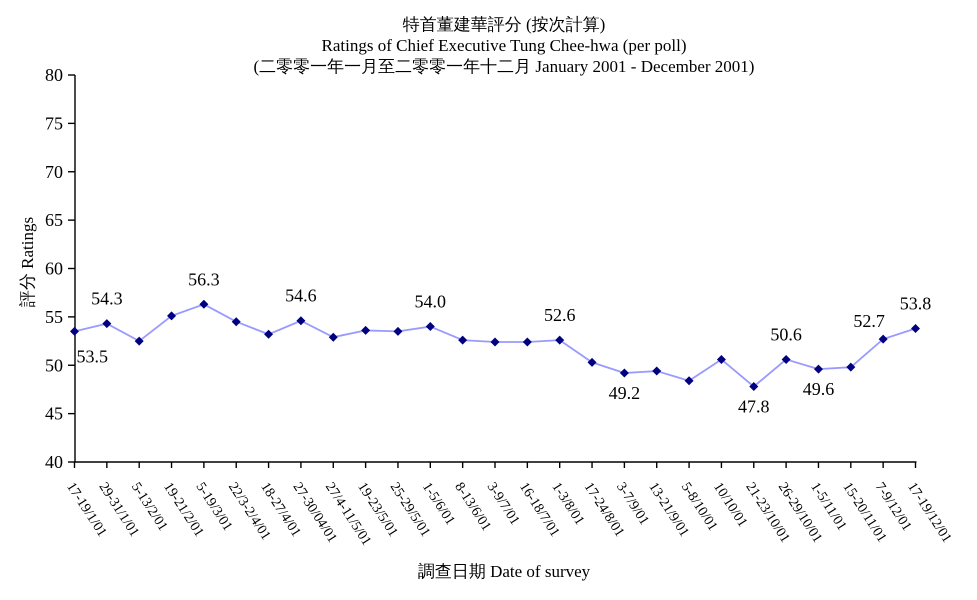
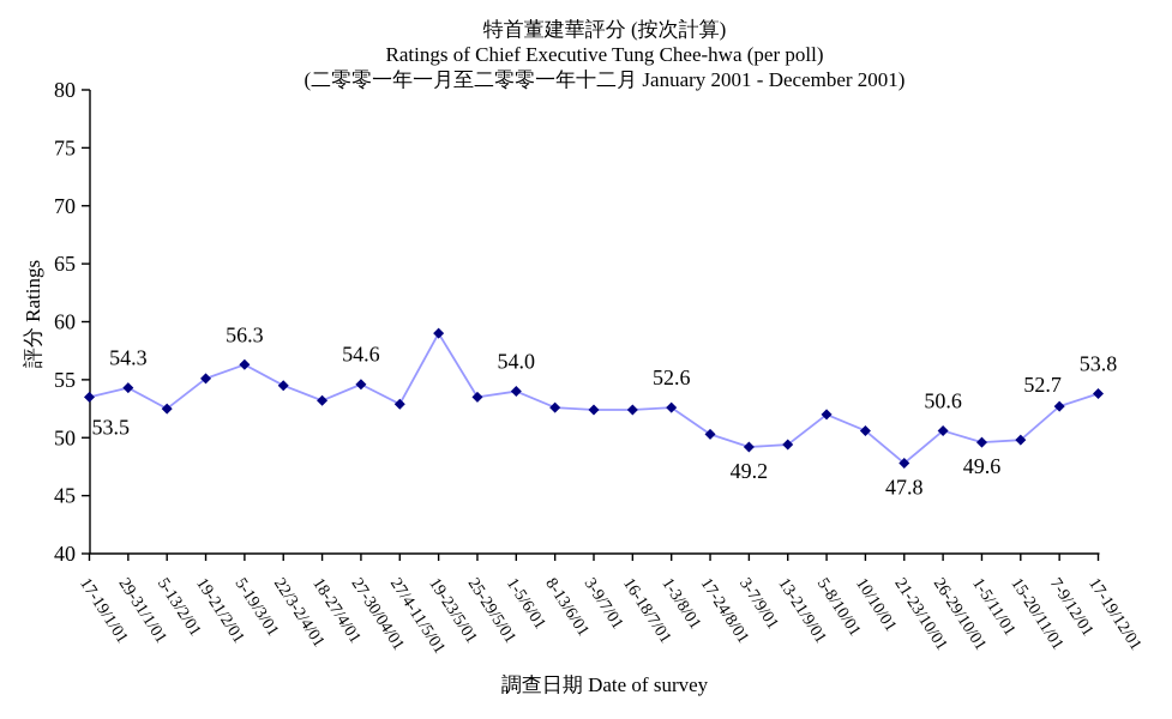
19-23/5/01: 54 -> 59
5-8/10/01: 48 -> 52
